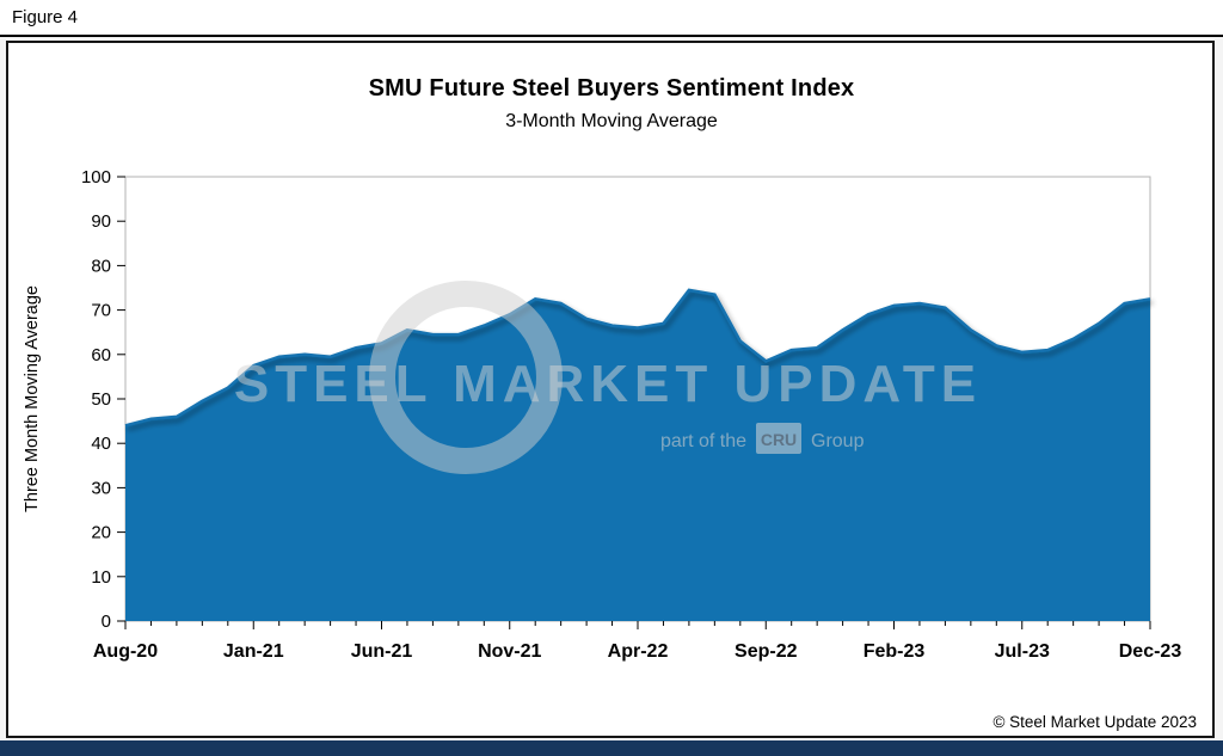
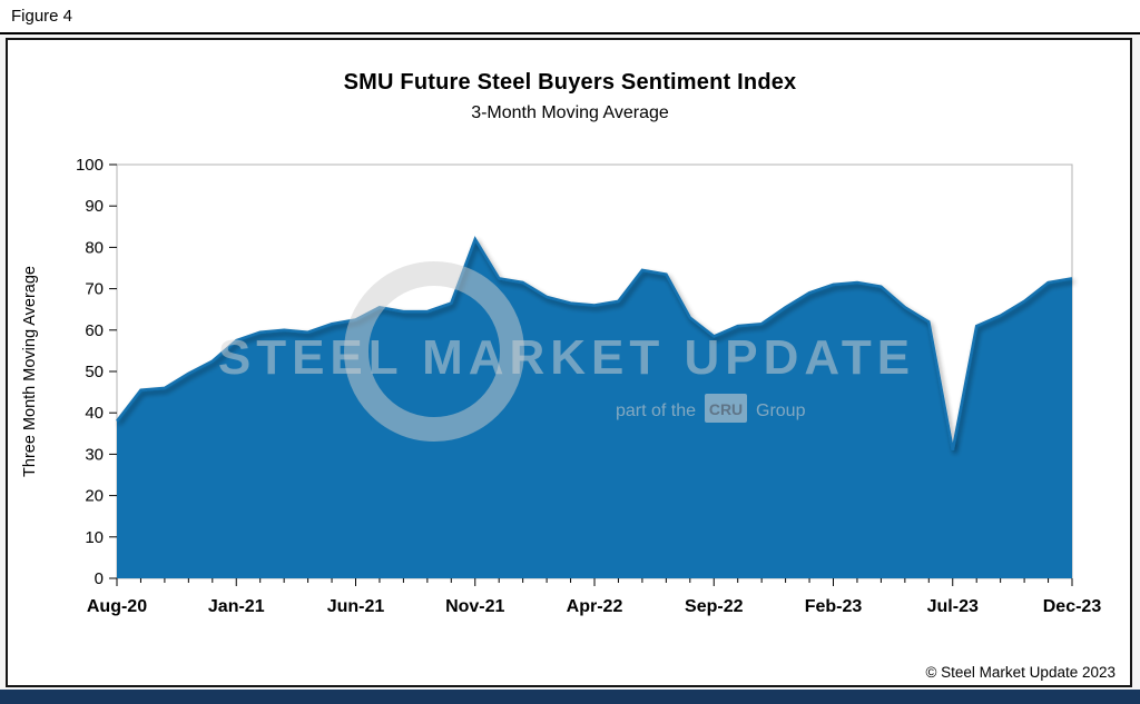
Aug-20: 44 -> 38
Nov-21: 69 -> 82
Jul-23: 60 -> 31
